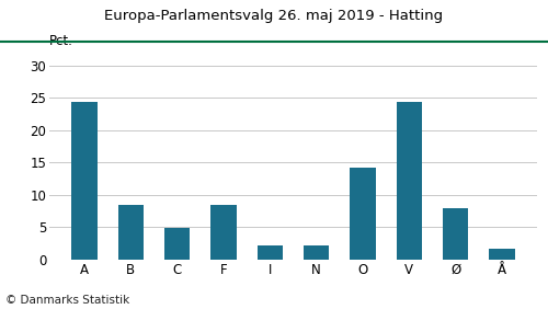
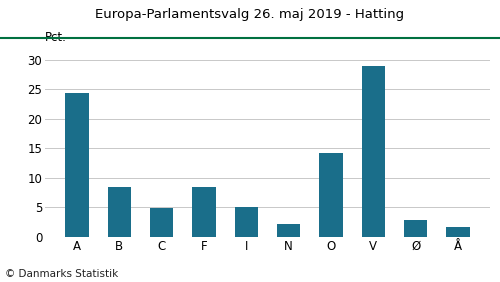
I: 2.2 -> 5.0
V: 24.4 -> 29.0
Ø: 8.0 -> 2.9
